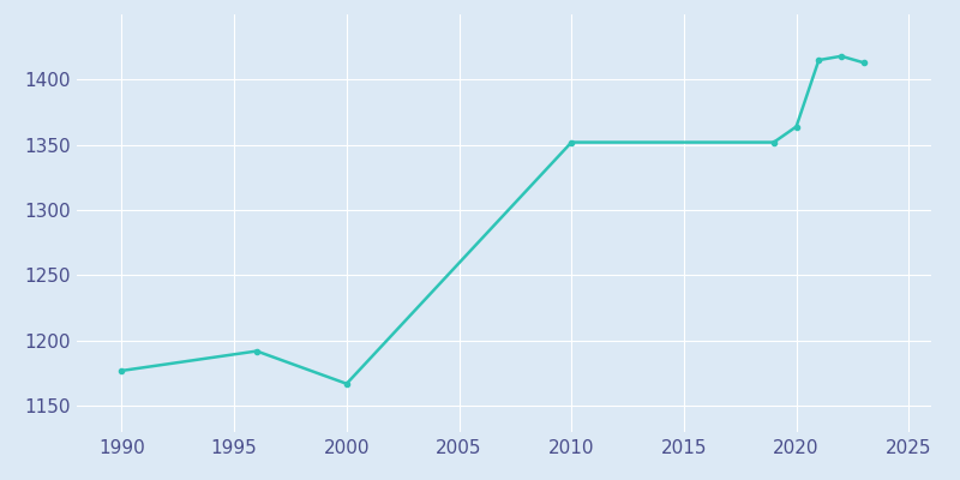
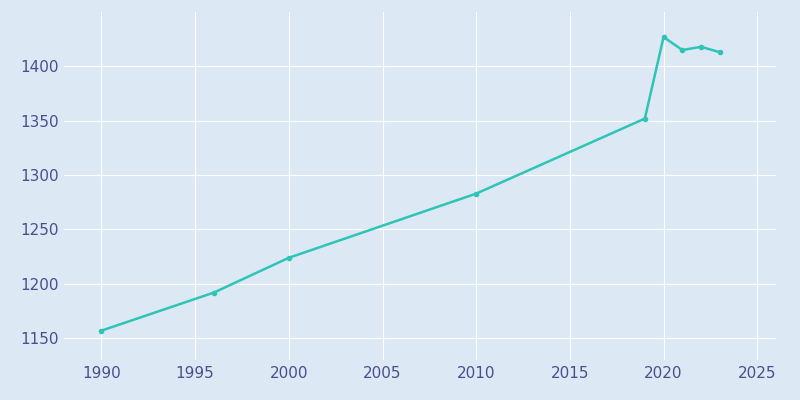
1990: 1177 -> 1157
2000: 1167 -> 1224
2010: 1352 -> 1283
2020: 1364 -> 1427
